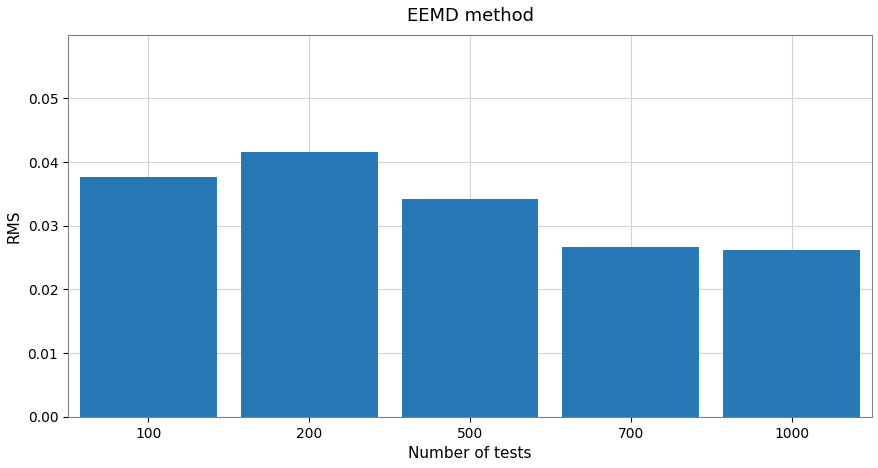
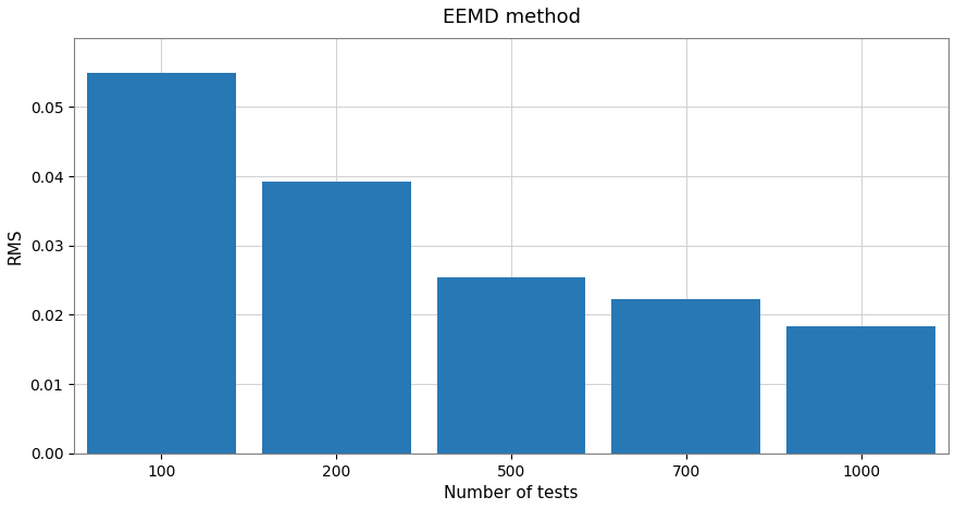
100: 0.0376 -> 0.0550
200: 0.0416 -> 0.0393
500: 0.0342 -> 0.0254
700: 0.0266 -> 0.0222
1000: 0.0262 -> 0.0184
